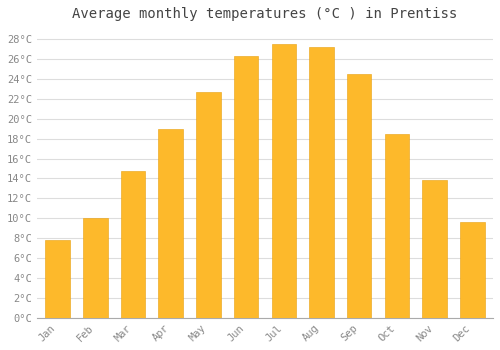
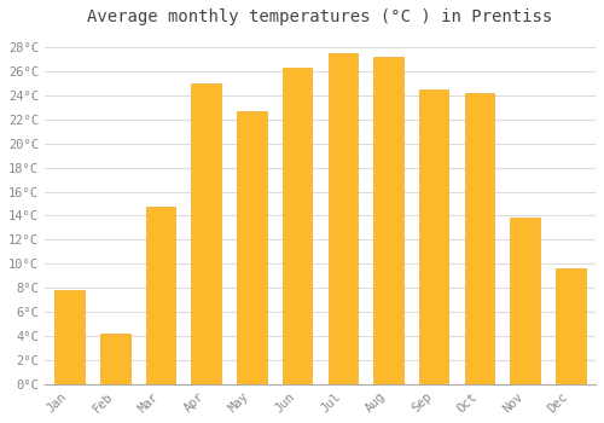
Feb: 10.0°C -> 4.2°C
Apr: 19.0°C -> 25.0°C
Oct: 18.5°C -> 24.2°C
